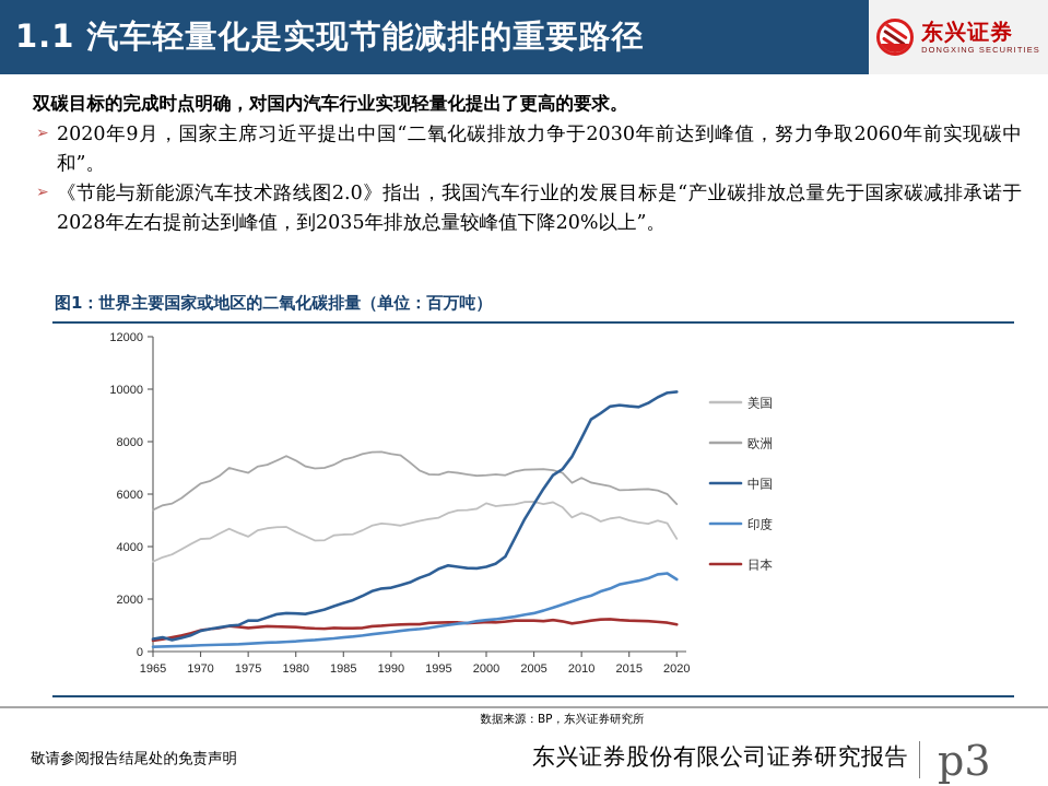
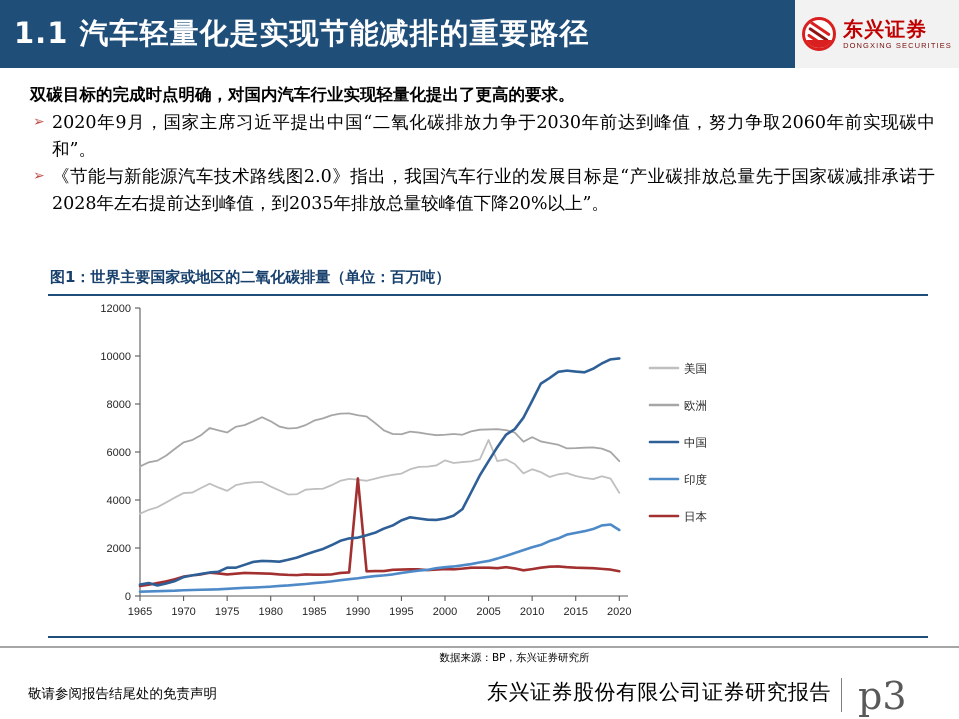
日本/1990: 1000 -> 4900
美国/2005: 5700 -> 6500
